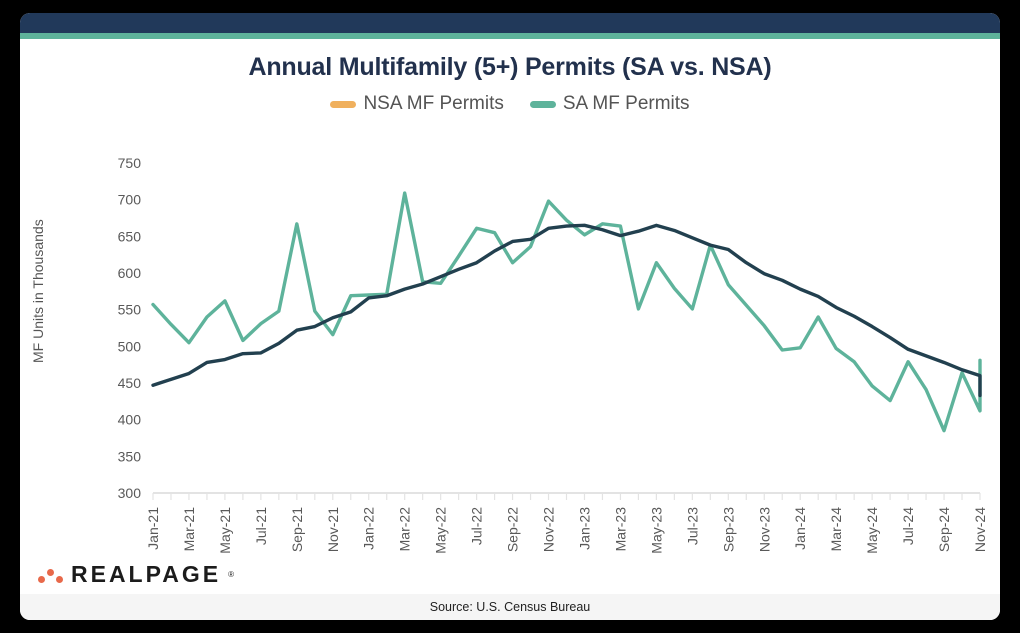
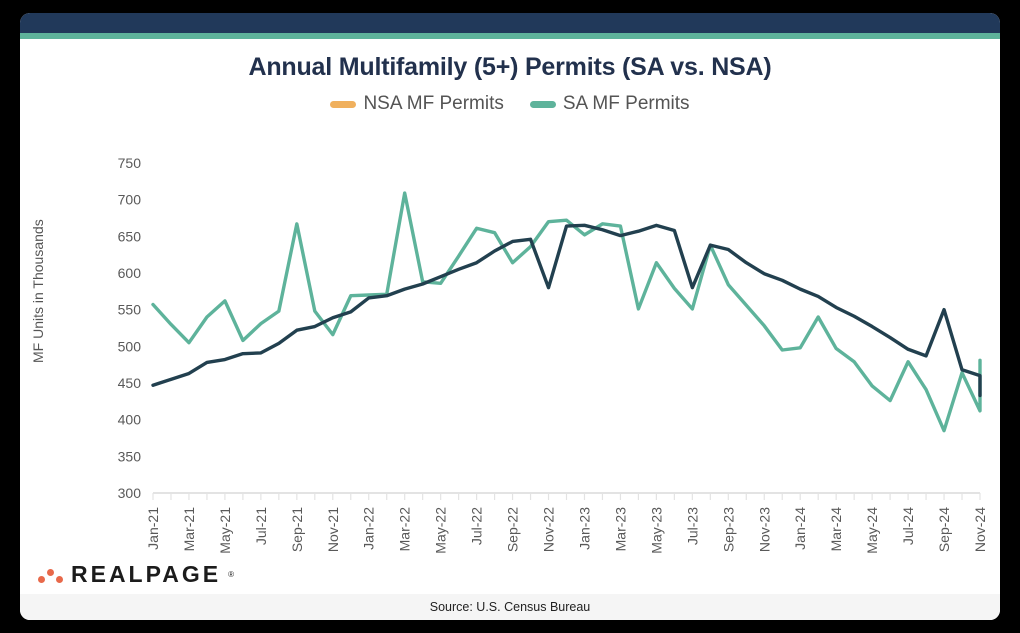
NSA MF Permits/Nov-22: 660 -> 580
SA MF Permits/Nov-22: 700 -> 670
NSA MF Permits/Jul-23: 650 -> 580
NSA MF Permits/Sep-24: 480 -> 550
